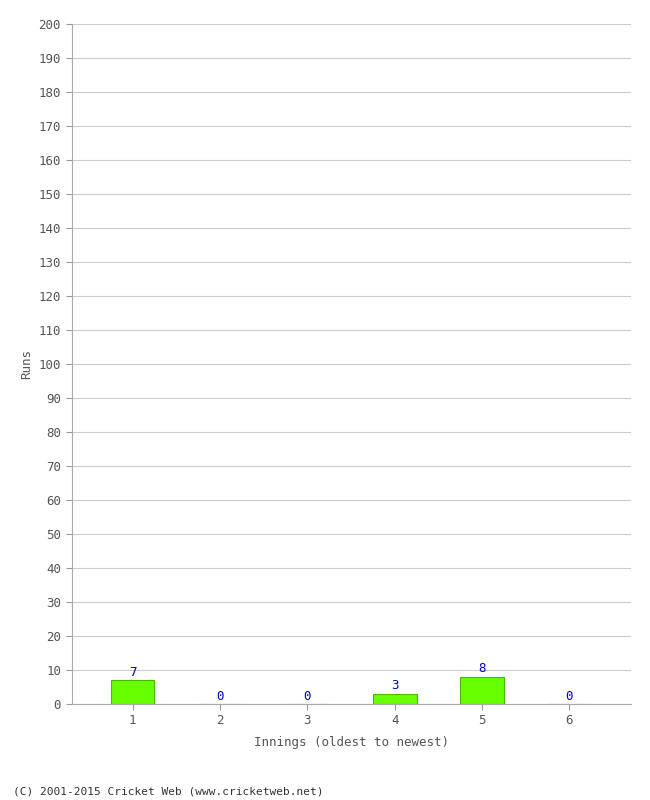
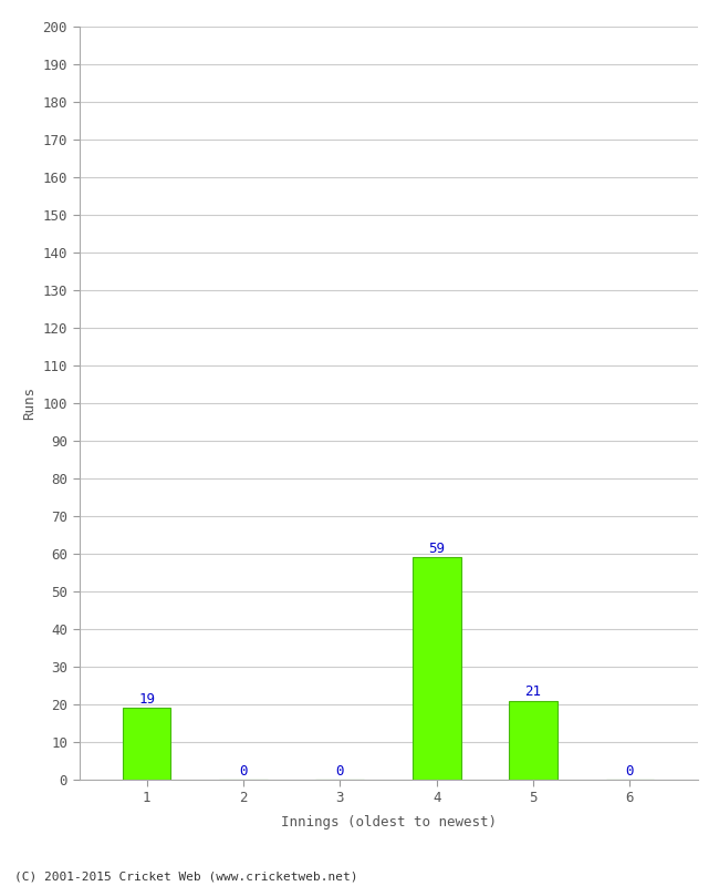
1: 7 -> 19
4: 3 -> 59
5: 8 -> 21
